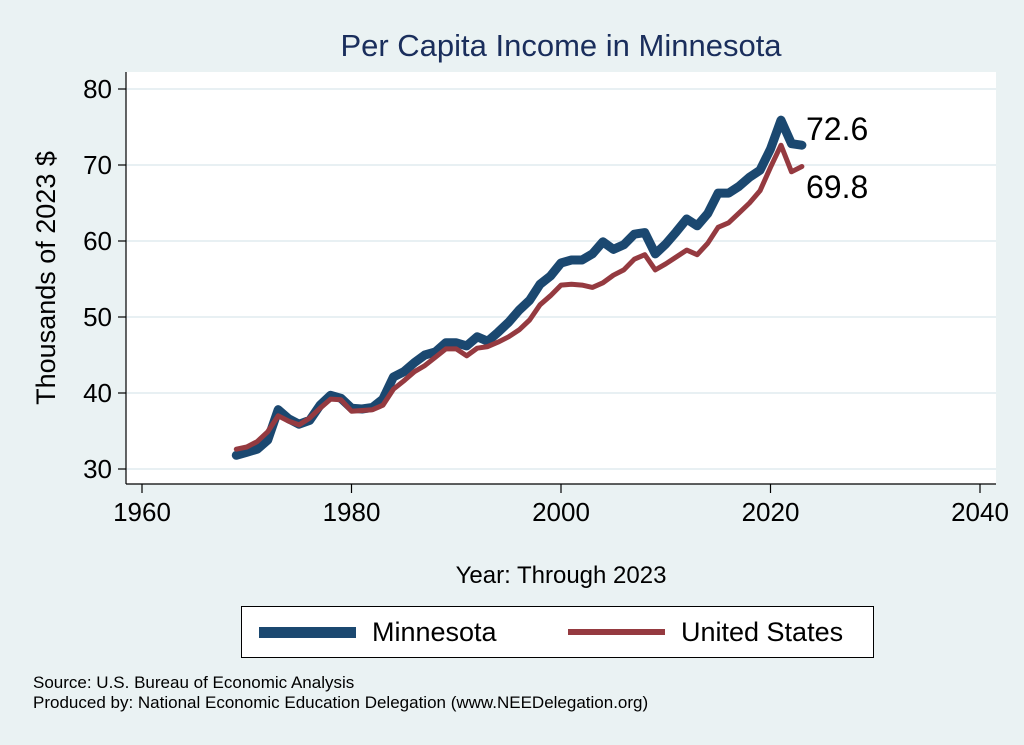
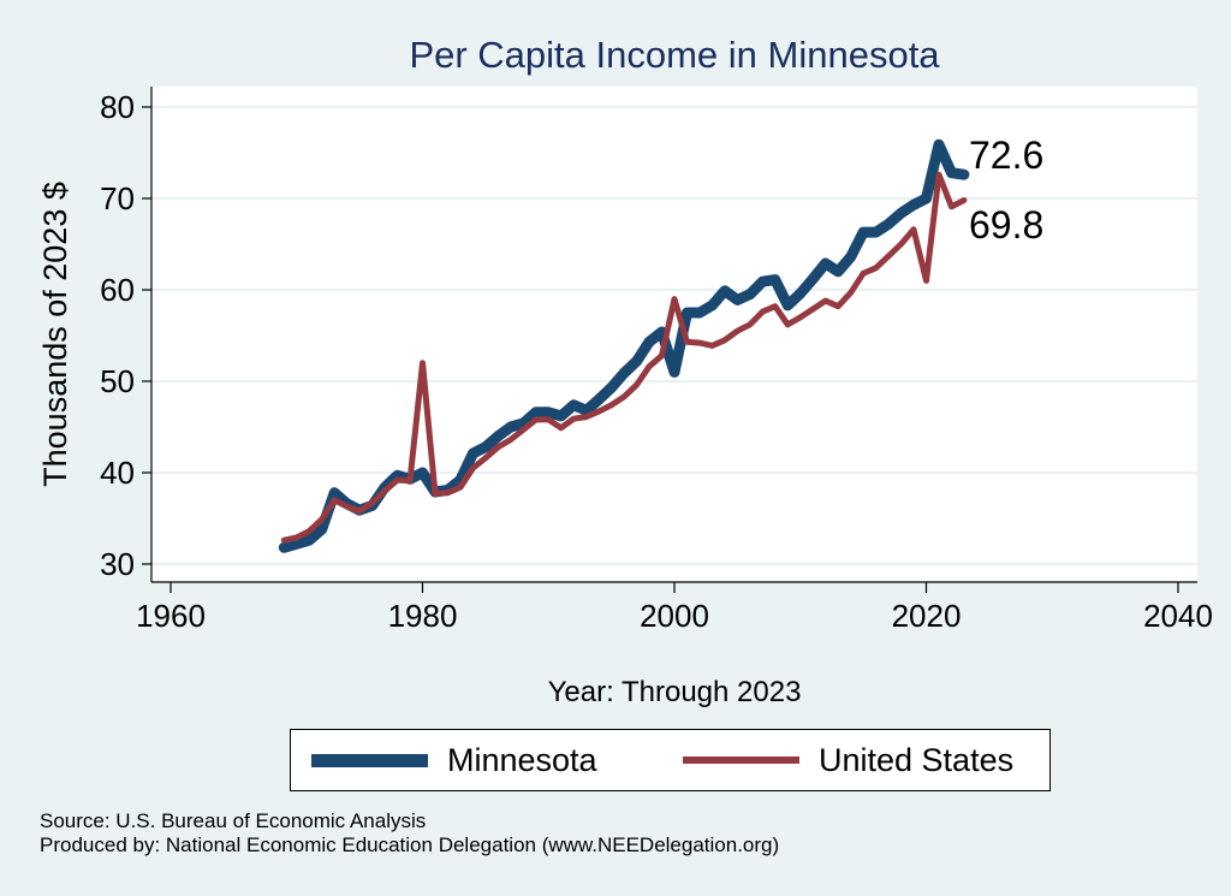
Minnesota/1980: 38 -> 40
United States/1980: 38 -> 52
Minnesota/2000: 57 -> 51
United States/2000: 54 -> 59
Minnesota/2020: 72 -> 70
United States/2020: 70 -> 61
